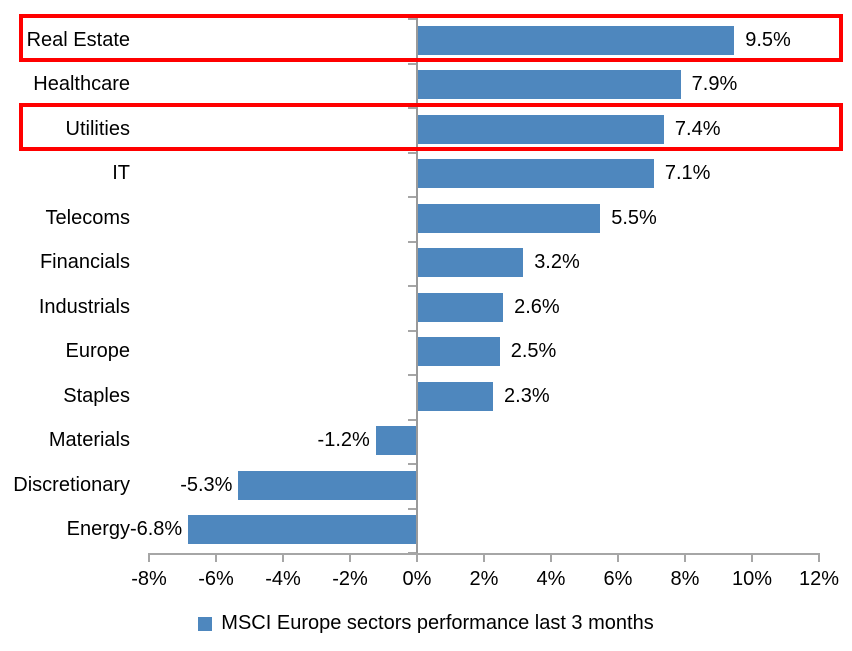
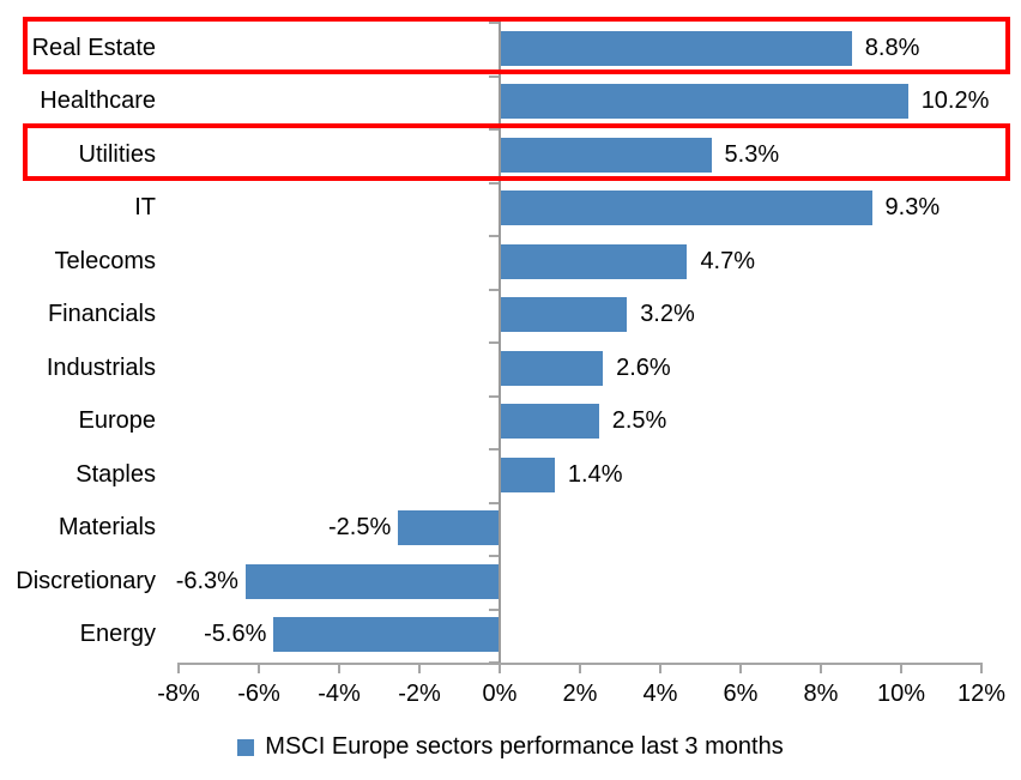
Real Estate: 9.5% -> 8.8%
Healthcare: 7.9% -> 10.2%
Utilities: 7.4% -> 5.3%
IT: 7.1% -> 9.3%
Telecoms: 5.5% -> 4.7%
Staples: 2.3% -> 1.4%
Materials: -1.2% -> -2.5%
Discretionary: -5.3% -> -6.3%
Energy: -6.8% -> -5.6%
